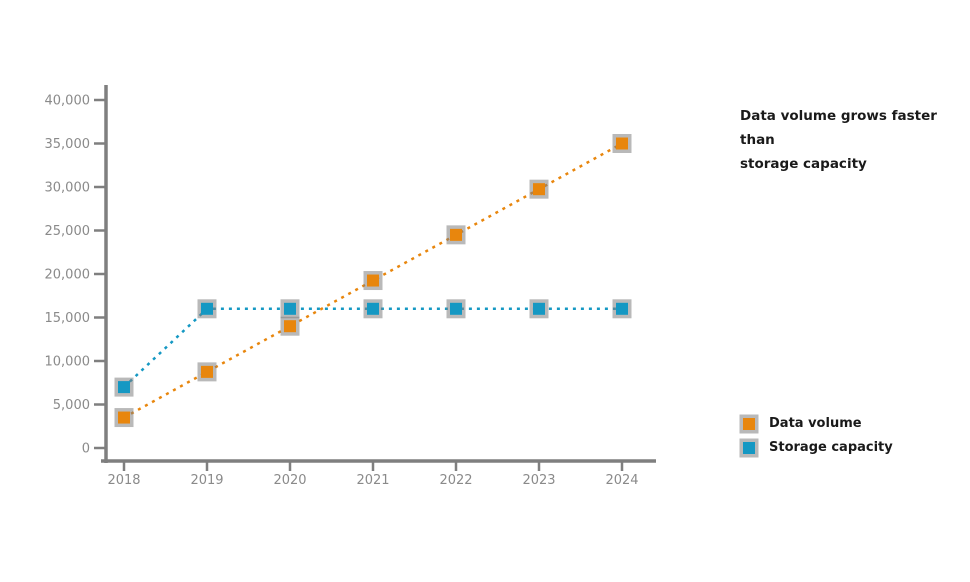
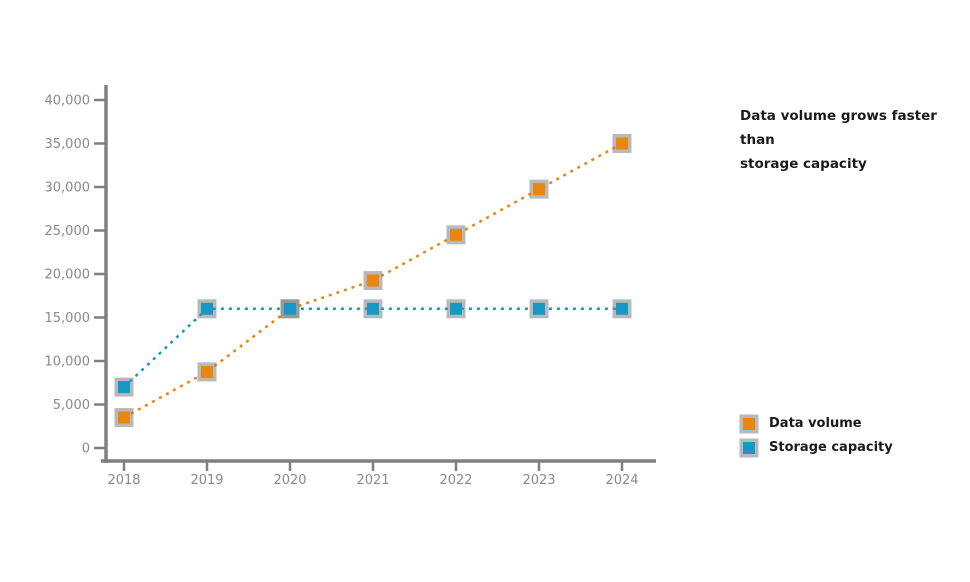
Data volume/2020: 14000 -> 16000
